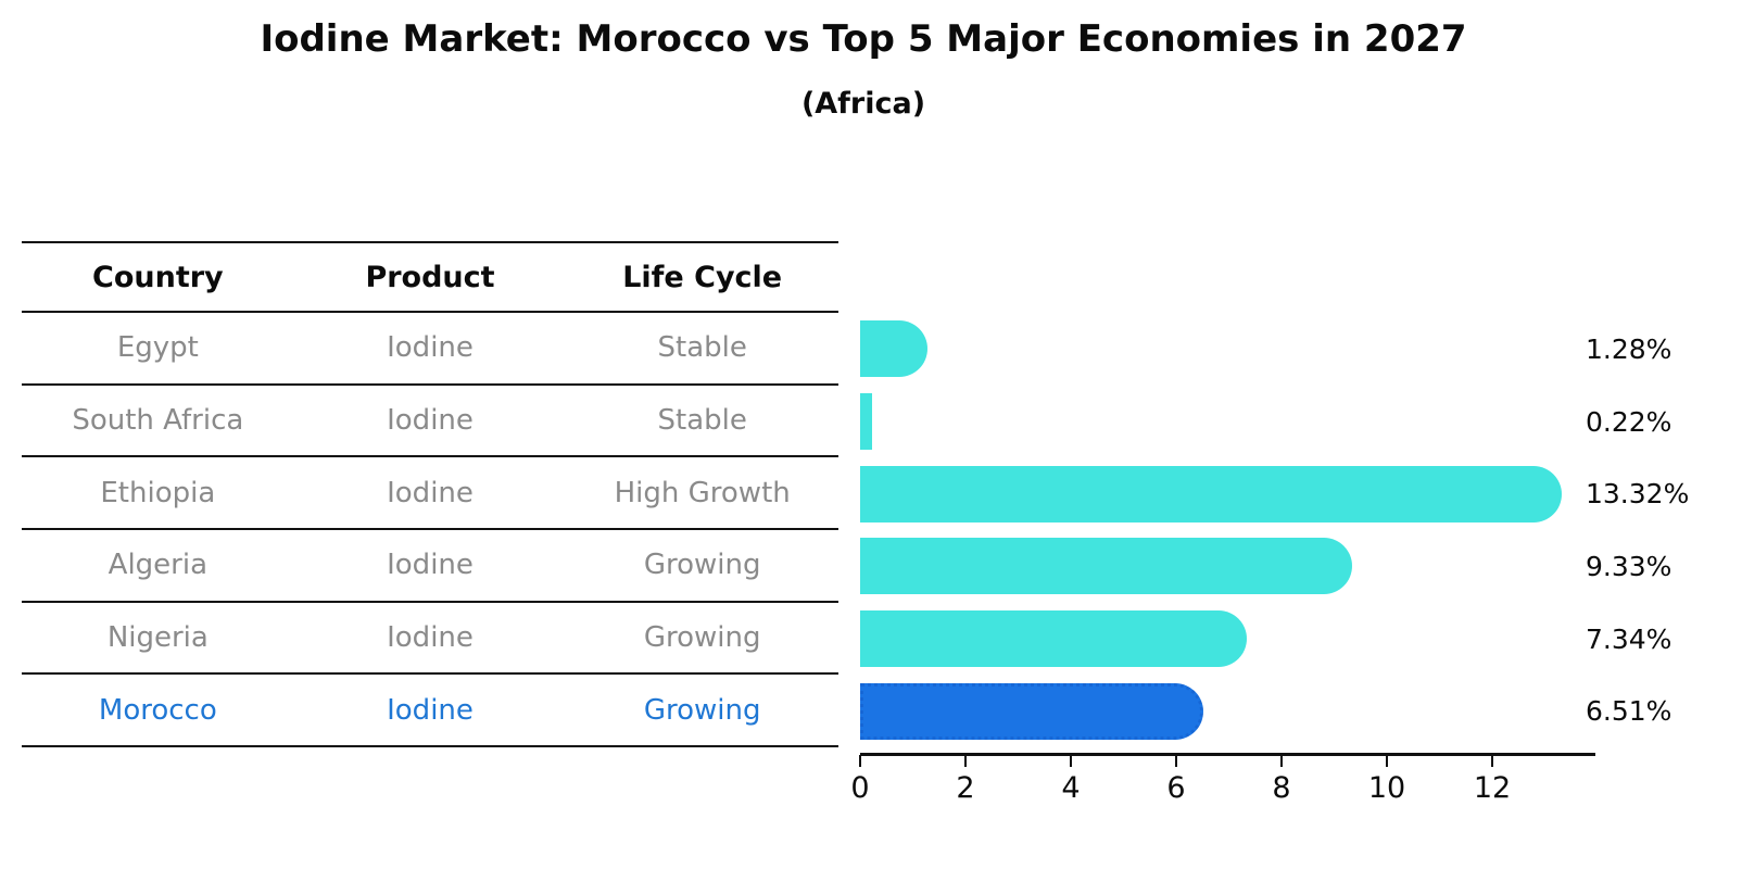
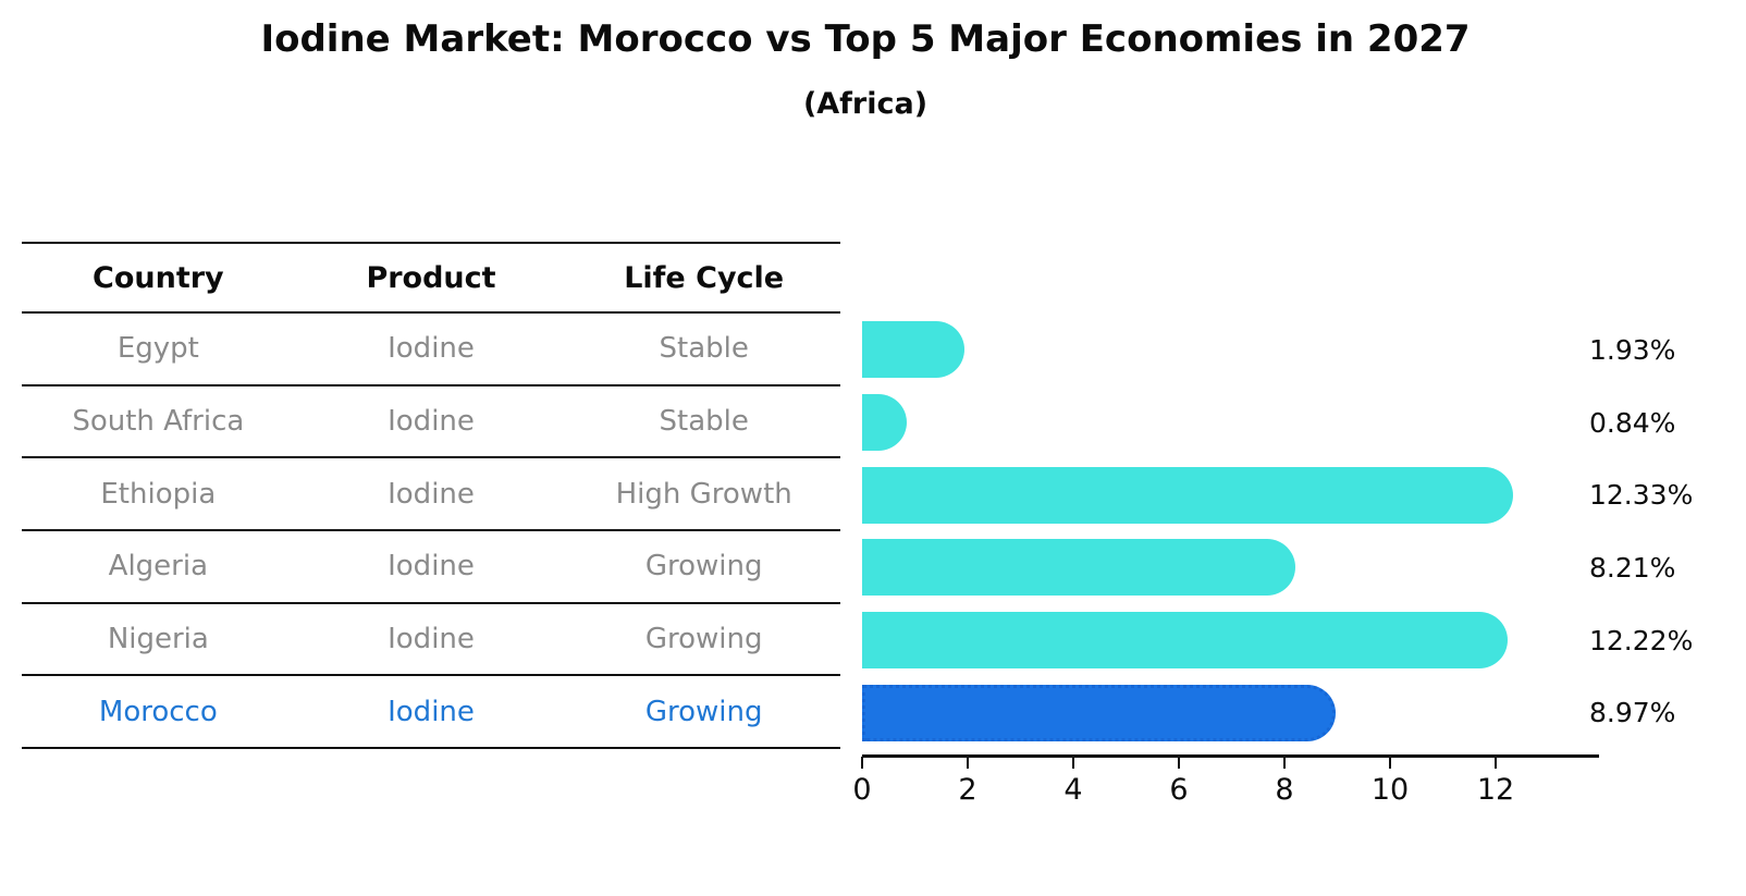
Egypt: 1.28% -> 1.93%
South Africa: 0.22% -> 0.84%
Ethiopia: 13.32% -> 12.33%
Algeria: 9.33% -> 8.21%
Nigeria: 7.34% -> 12.22%
Morocco: 6.51% -> 8.97%
